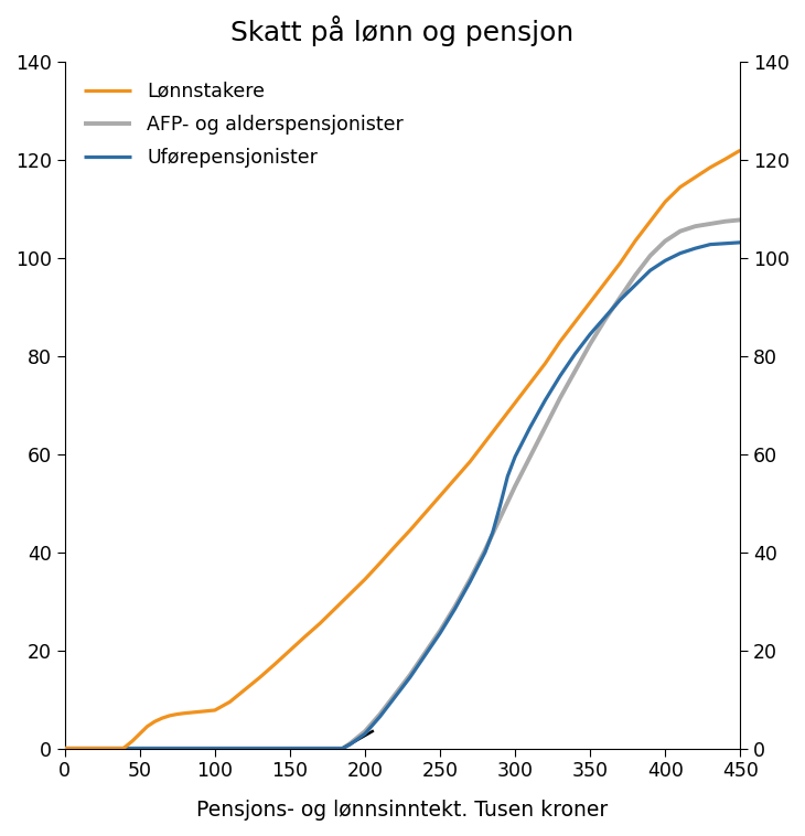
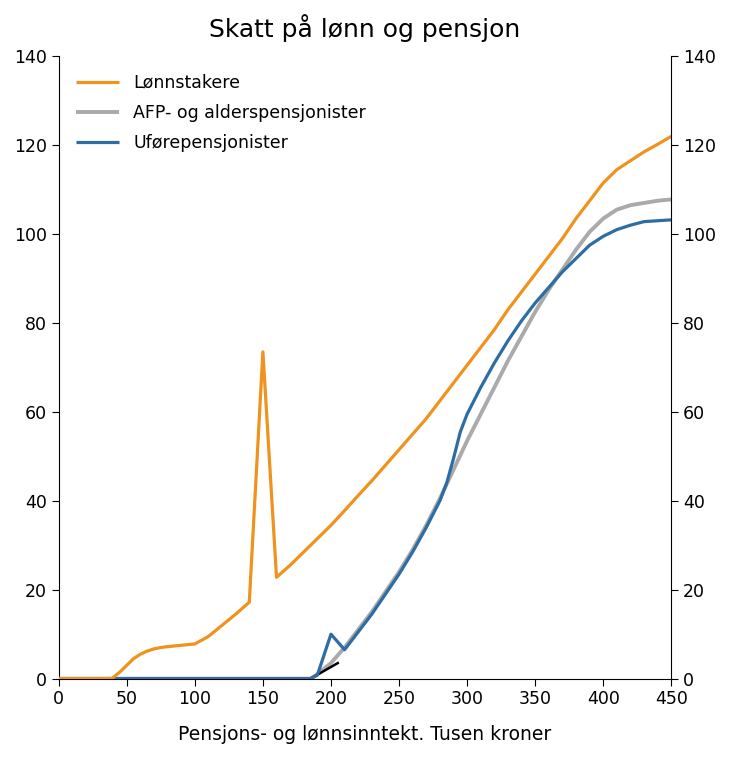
Lønnstakere/150: 20.0 -> 73.5
Uførepensjonister/200: 3.0 -> 10.0
